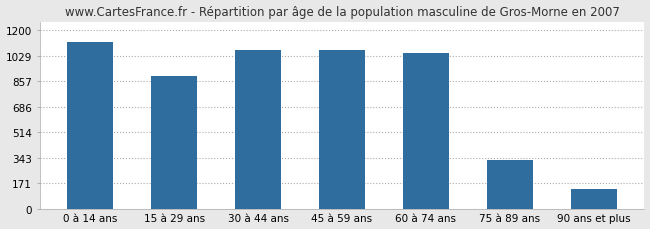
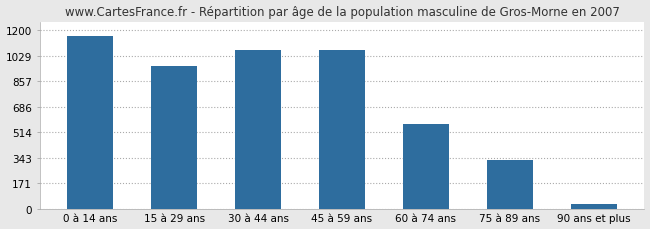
0 à 14 ans: 1120 -> 1160
15 à 29 ans: 890 -> 960
60 à 74 ans: 1050 -> 570
90 ans et plus: 130 -> 30
